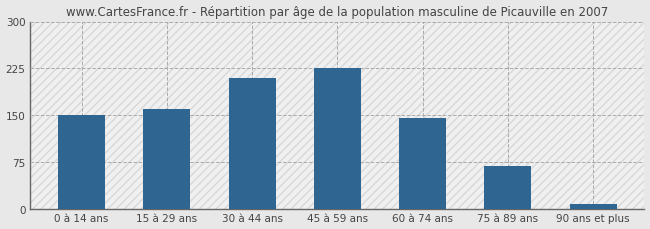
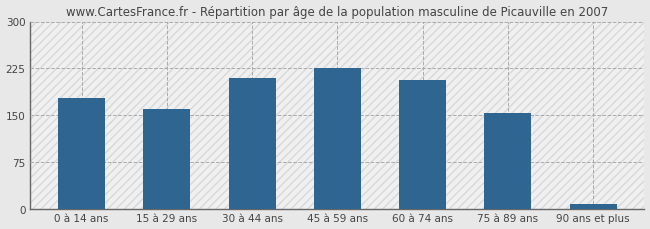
0 à 14 ans: 150 -> 178
60 à 74 ans: 146 -> 206
75 à 89 ans: 68 -> 154
